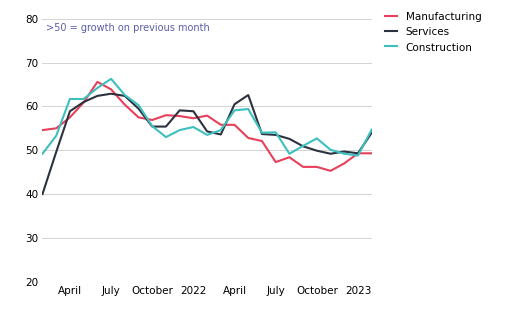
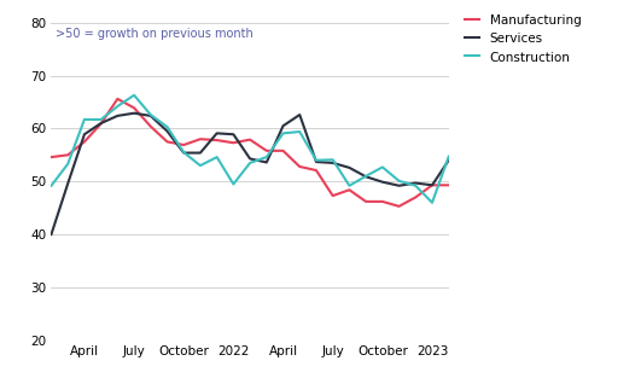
Construction/2022: 55.3 -> 49.5
Construction/2023: 48.8 -> 46.0
